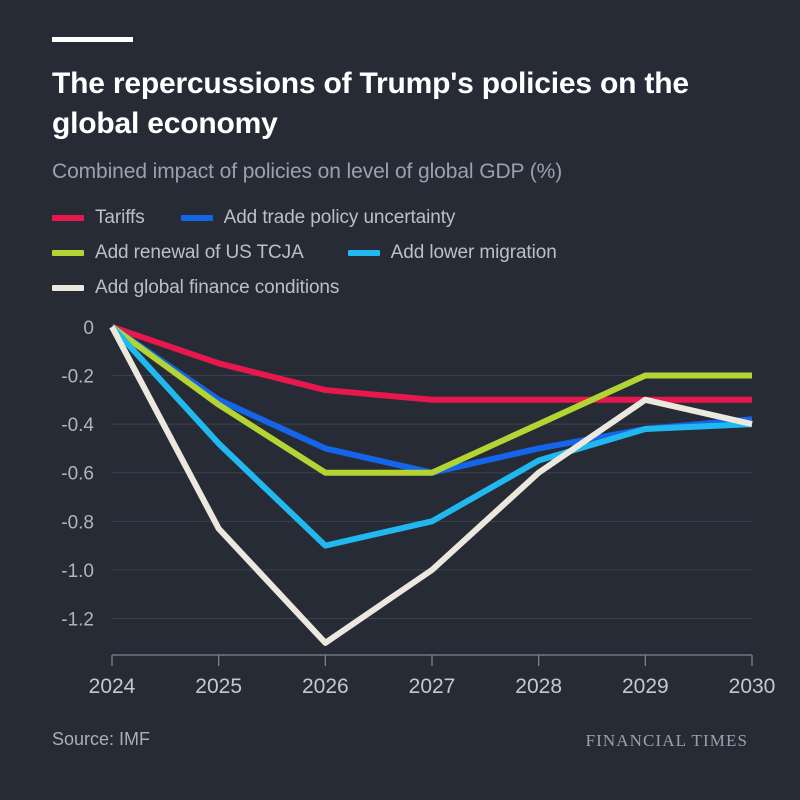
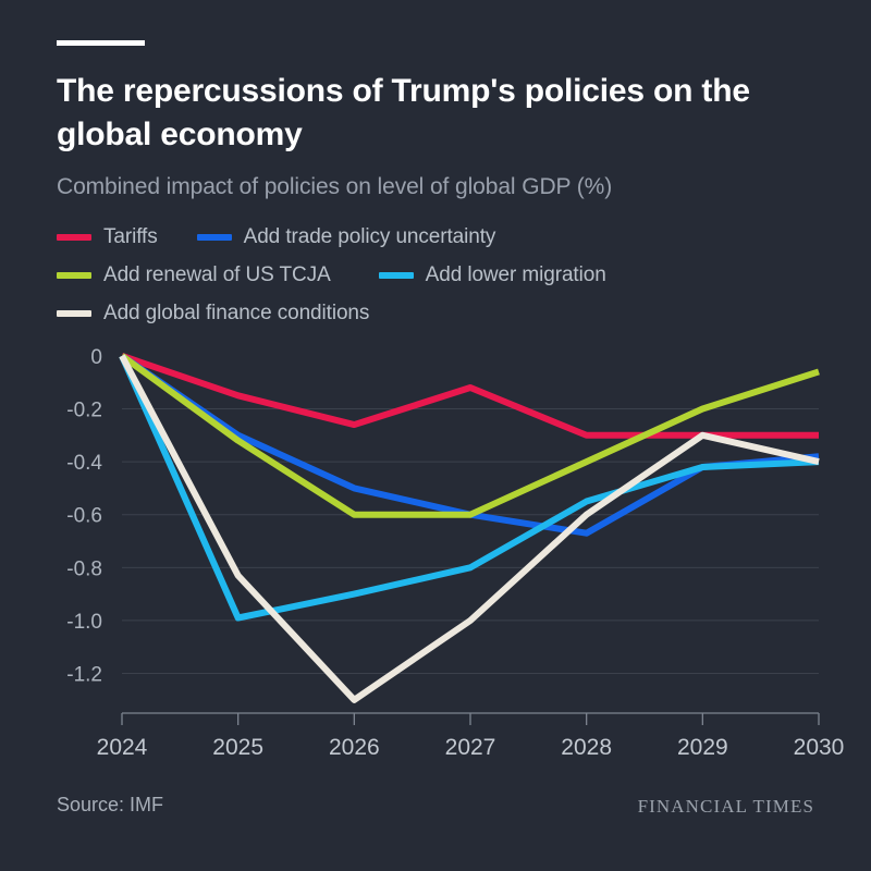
Add lower migration/2025: -0.48 -> -0.99
Tariffs/2027: -0.30 -> -0.12
Add trade policy uncertainty/2028: -0.50 -> -0.67
Add renewal of US TCJA/2030: -0.20 -> -0.06
